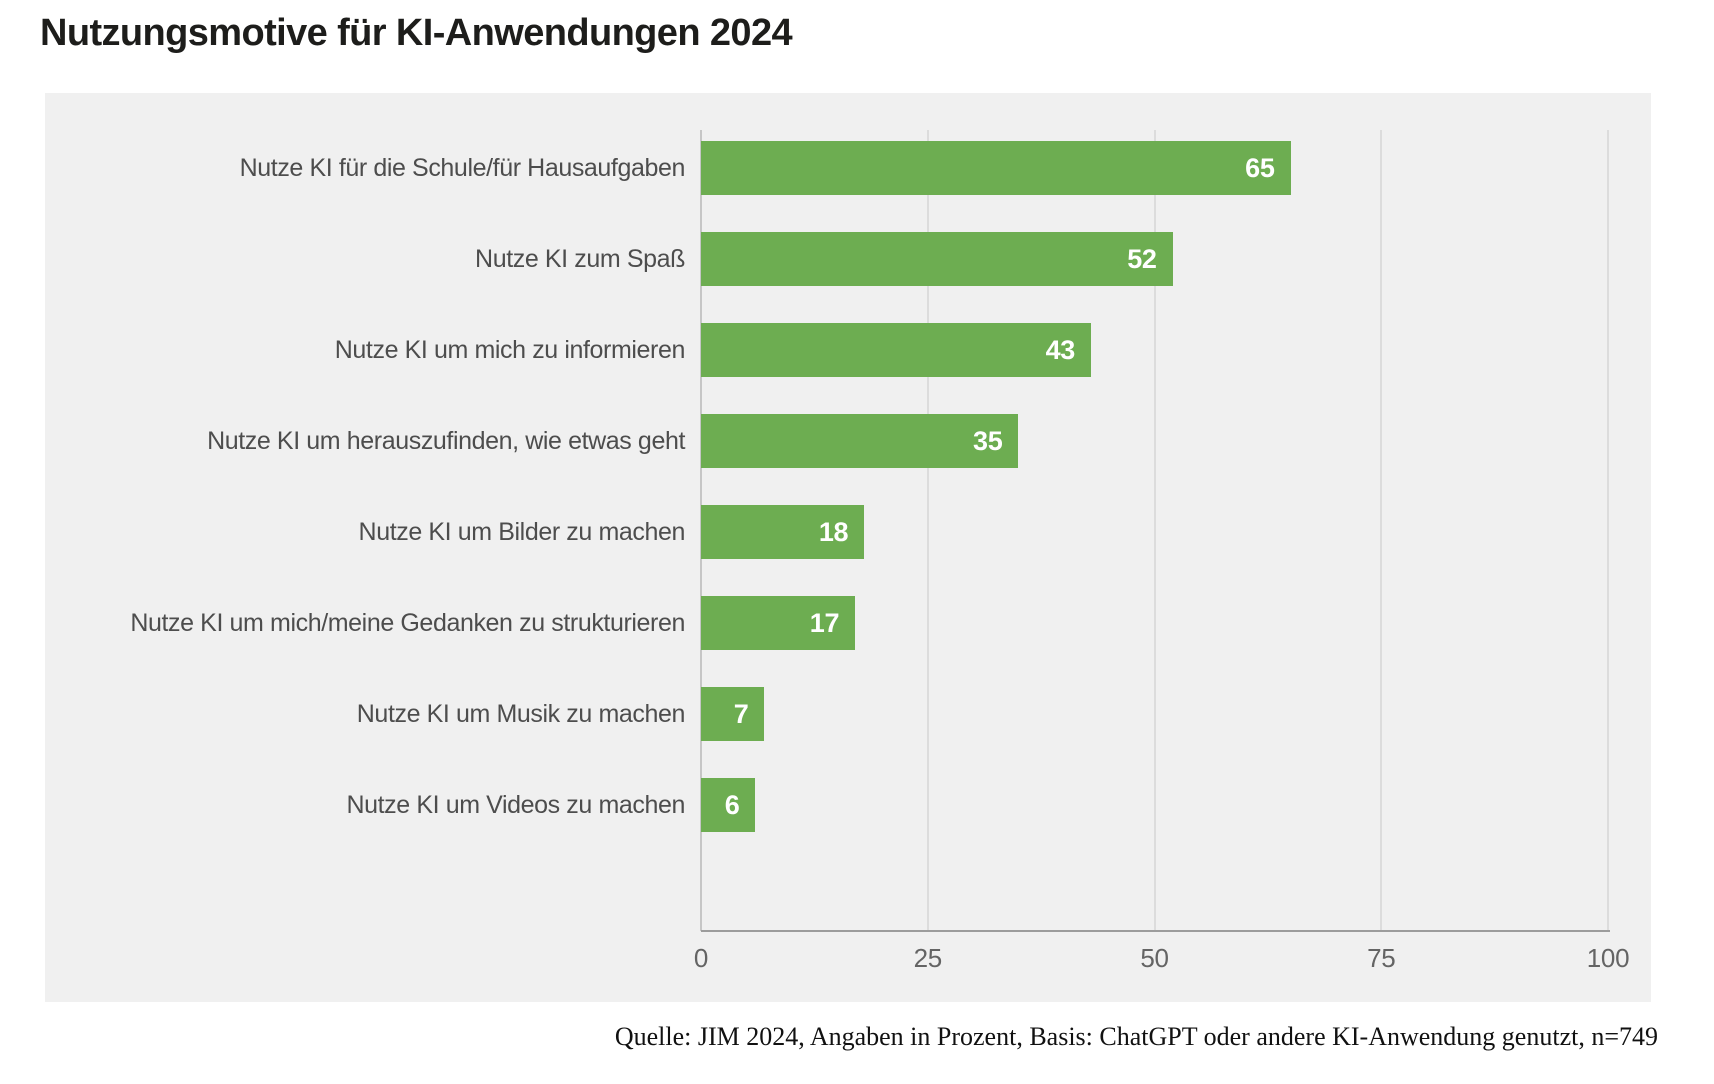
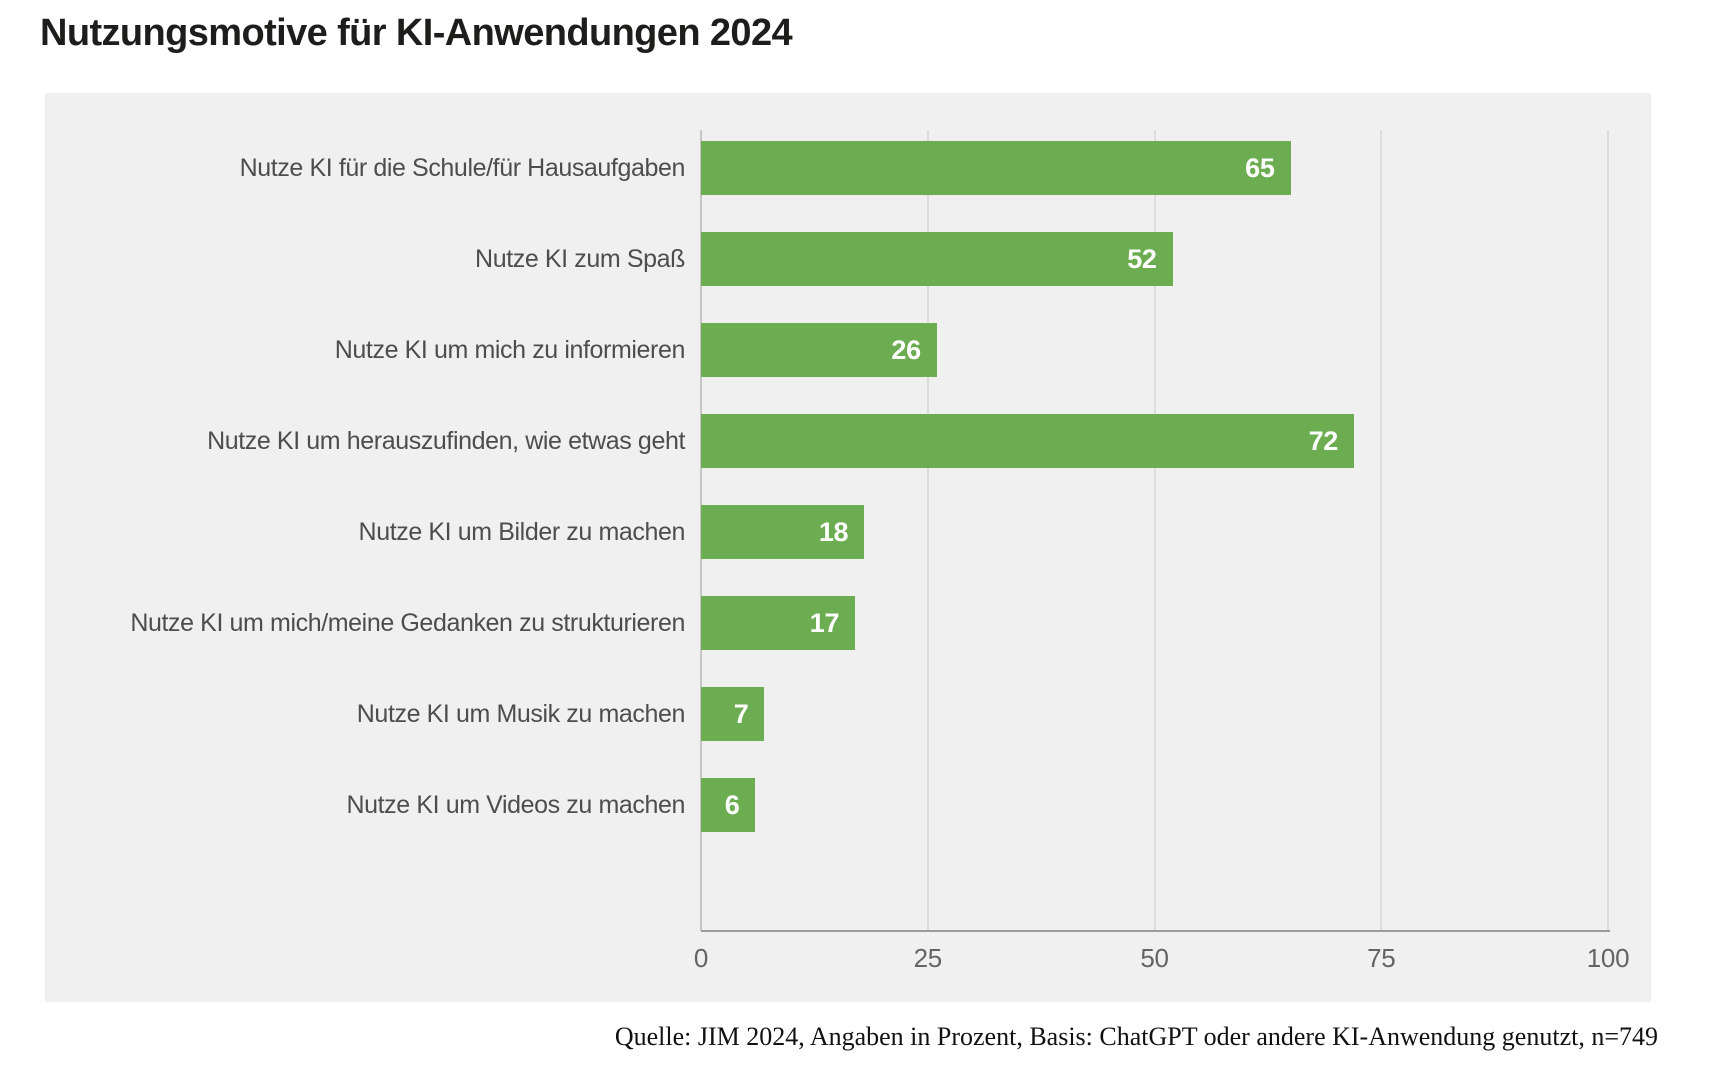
Nutze KI um mich zu informieren: 43 -> 26
Nutze KI um herauszufinden, wie etwas geht: 35 -> 72
